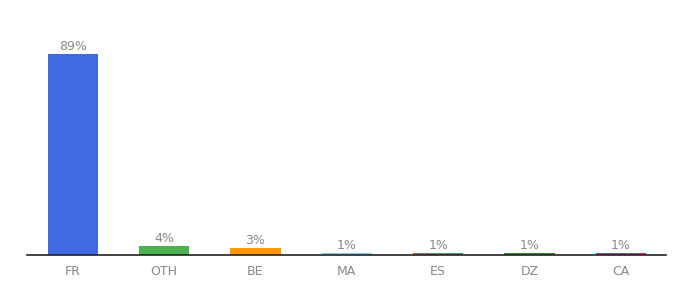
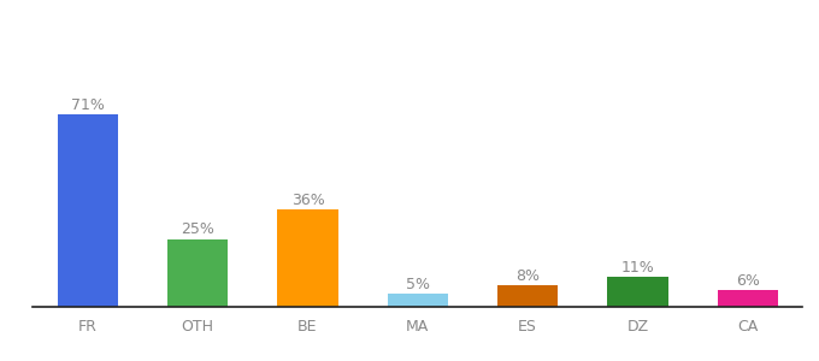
FR: 89% -> 71%
OTH: 4% -> 25%
BE: 3% -> 36%
MA: 1% -> 5%
ES: 1% -> 8%
DZ: 1% -> 11%
CA: 1% -> 6%
